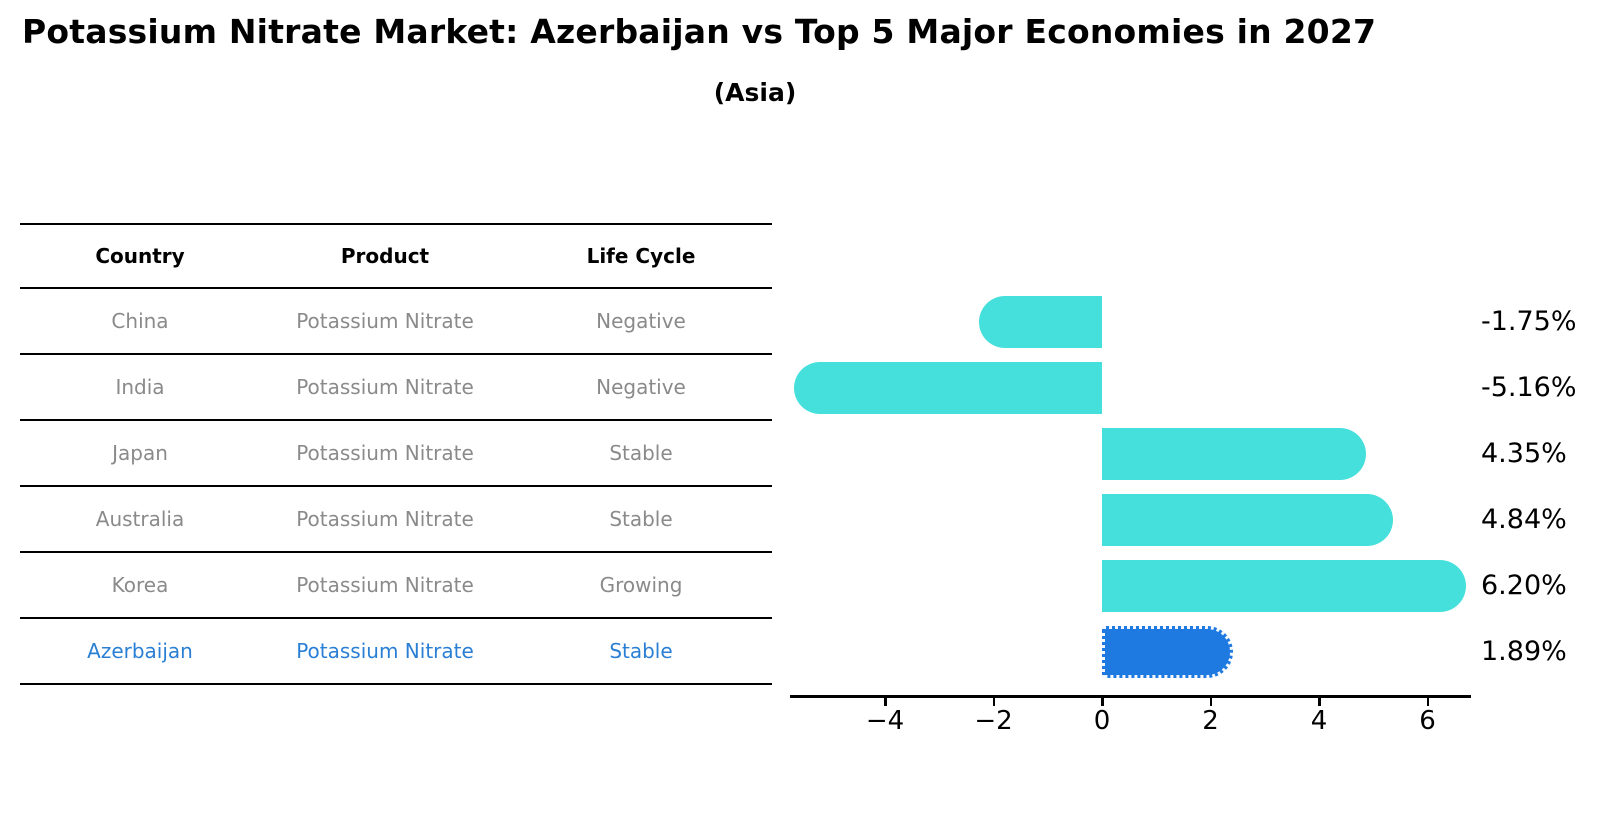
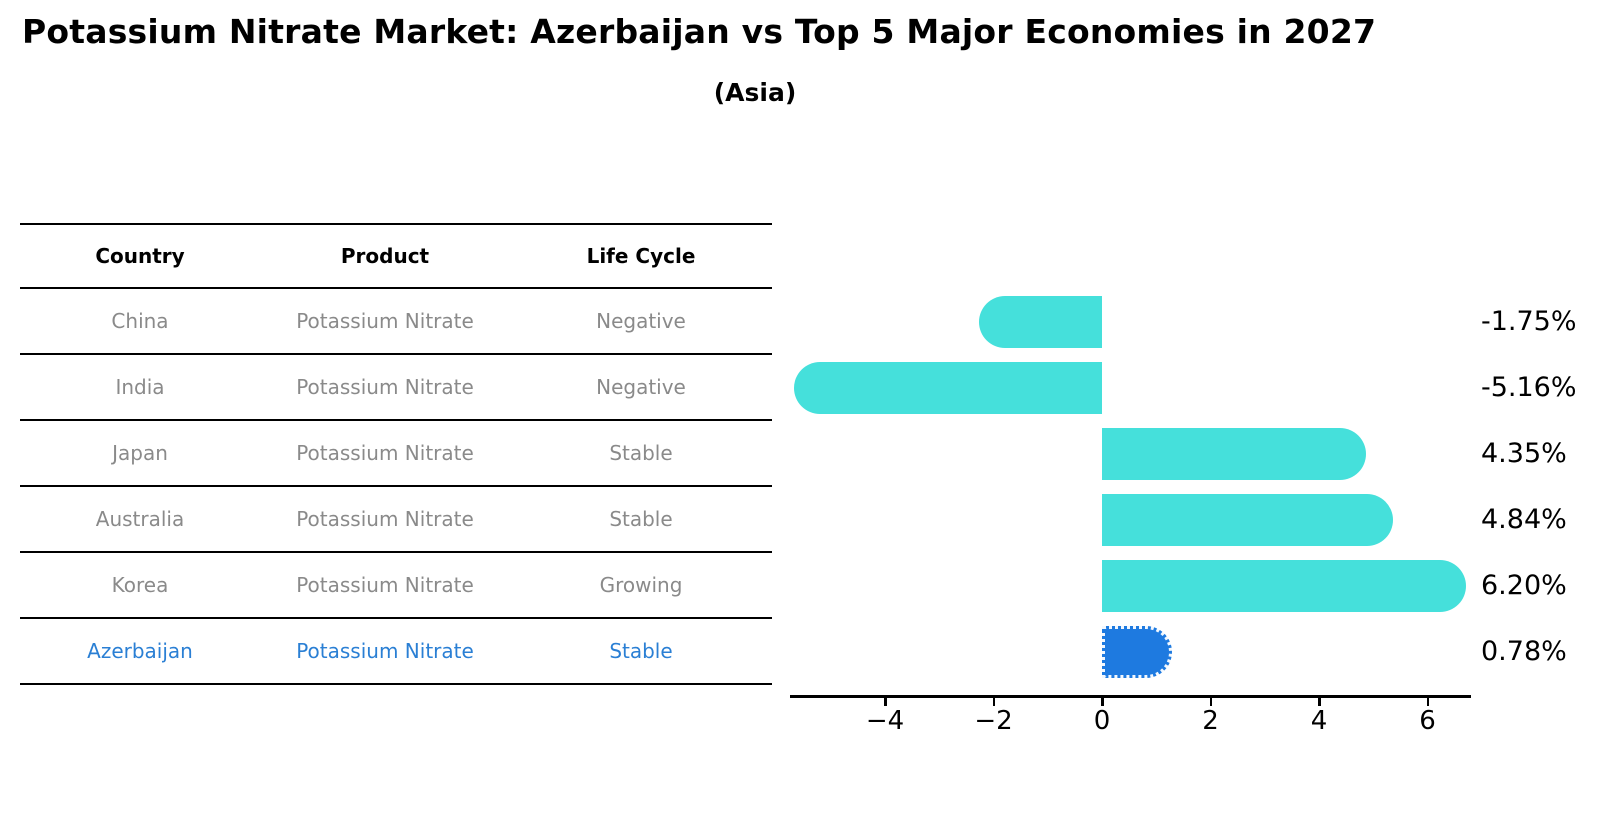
Azerbaijan: 1.89% -> 0.78%
